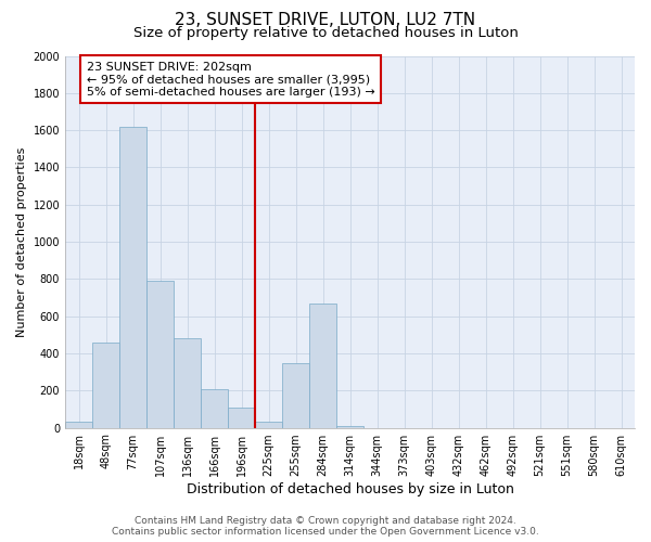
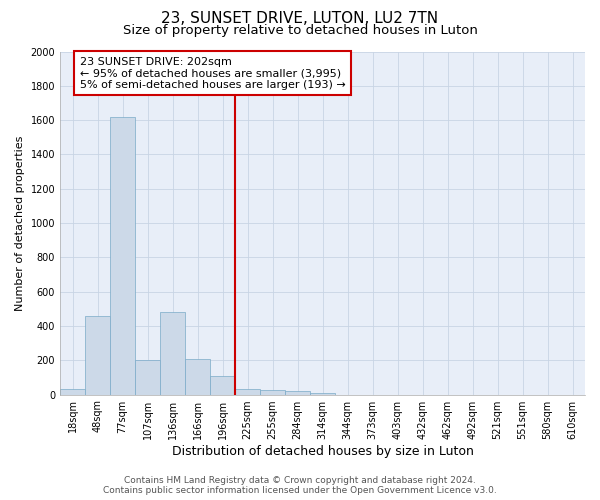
107sqm: 790 -> 200
255sqm: 350 -> 20
284sqm: 670 -> 20
